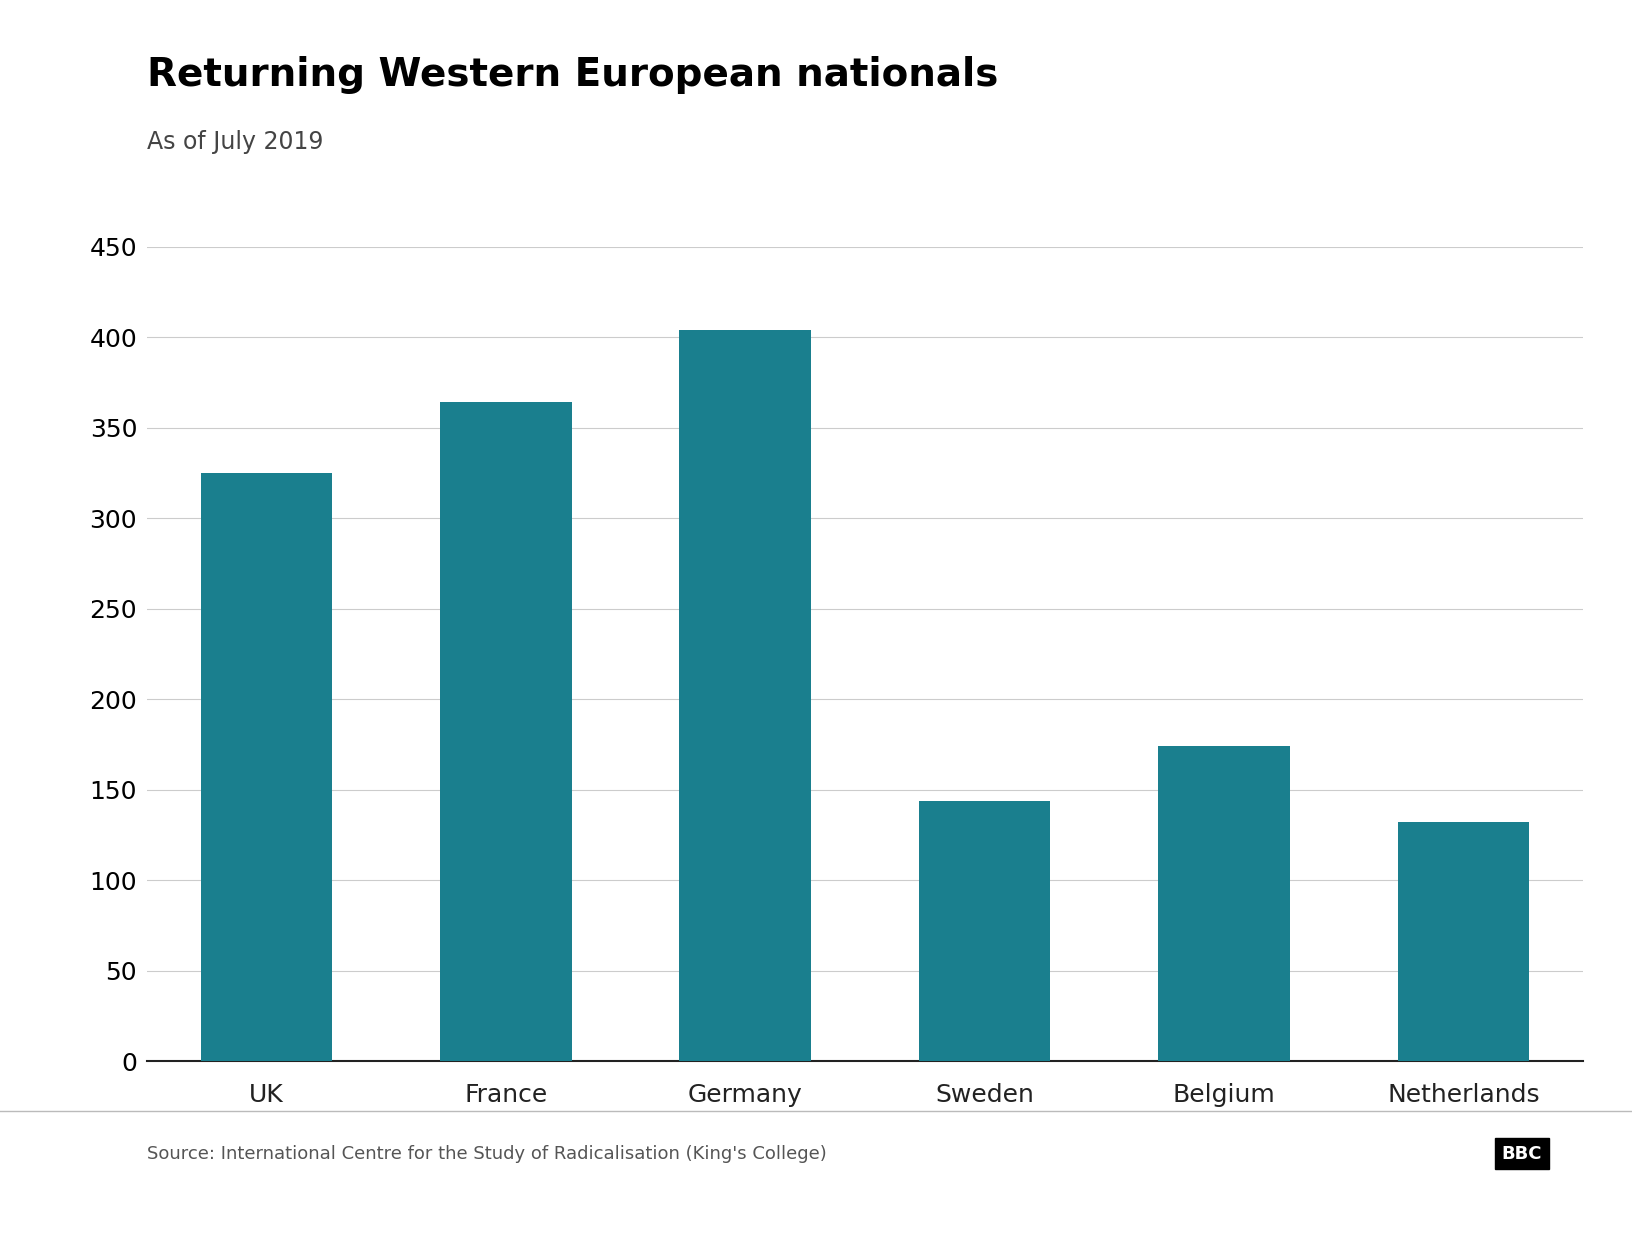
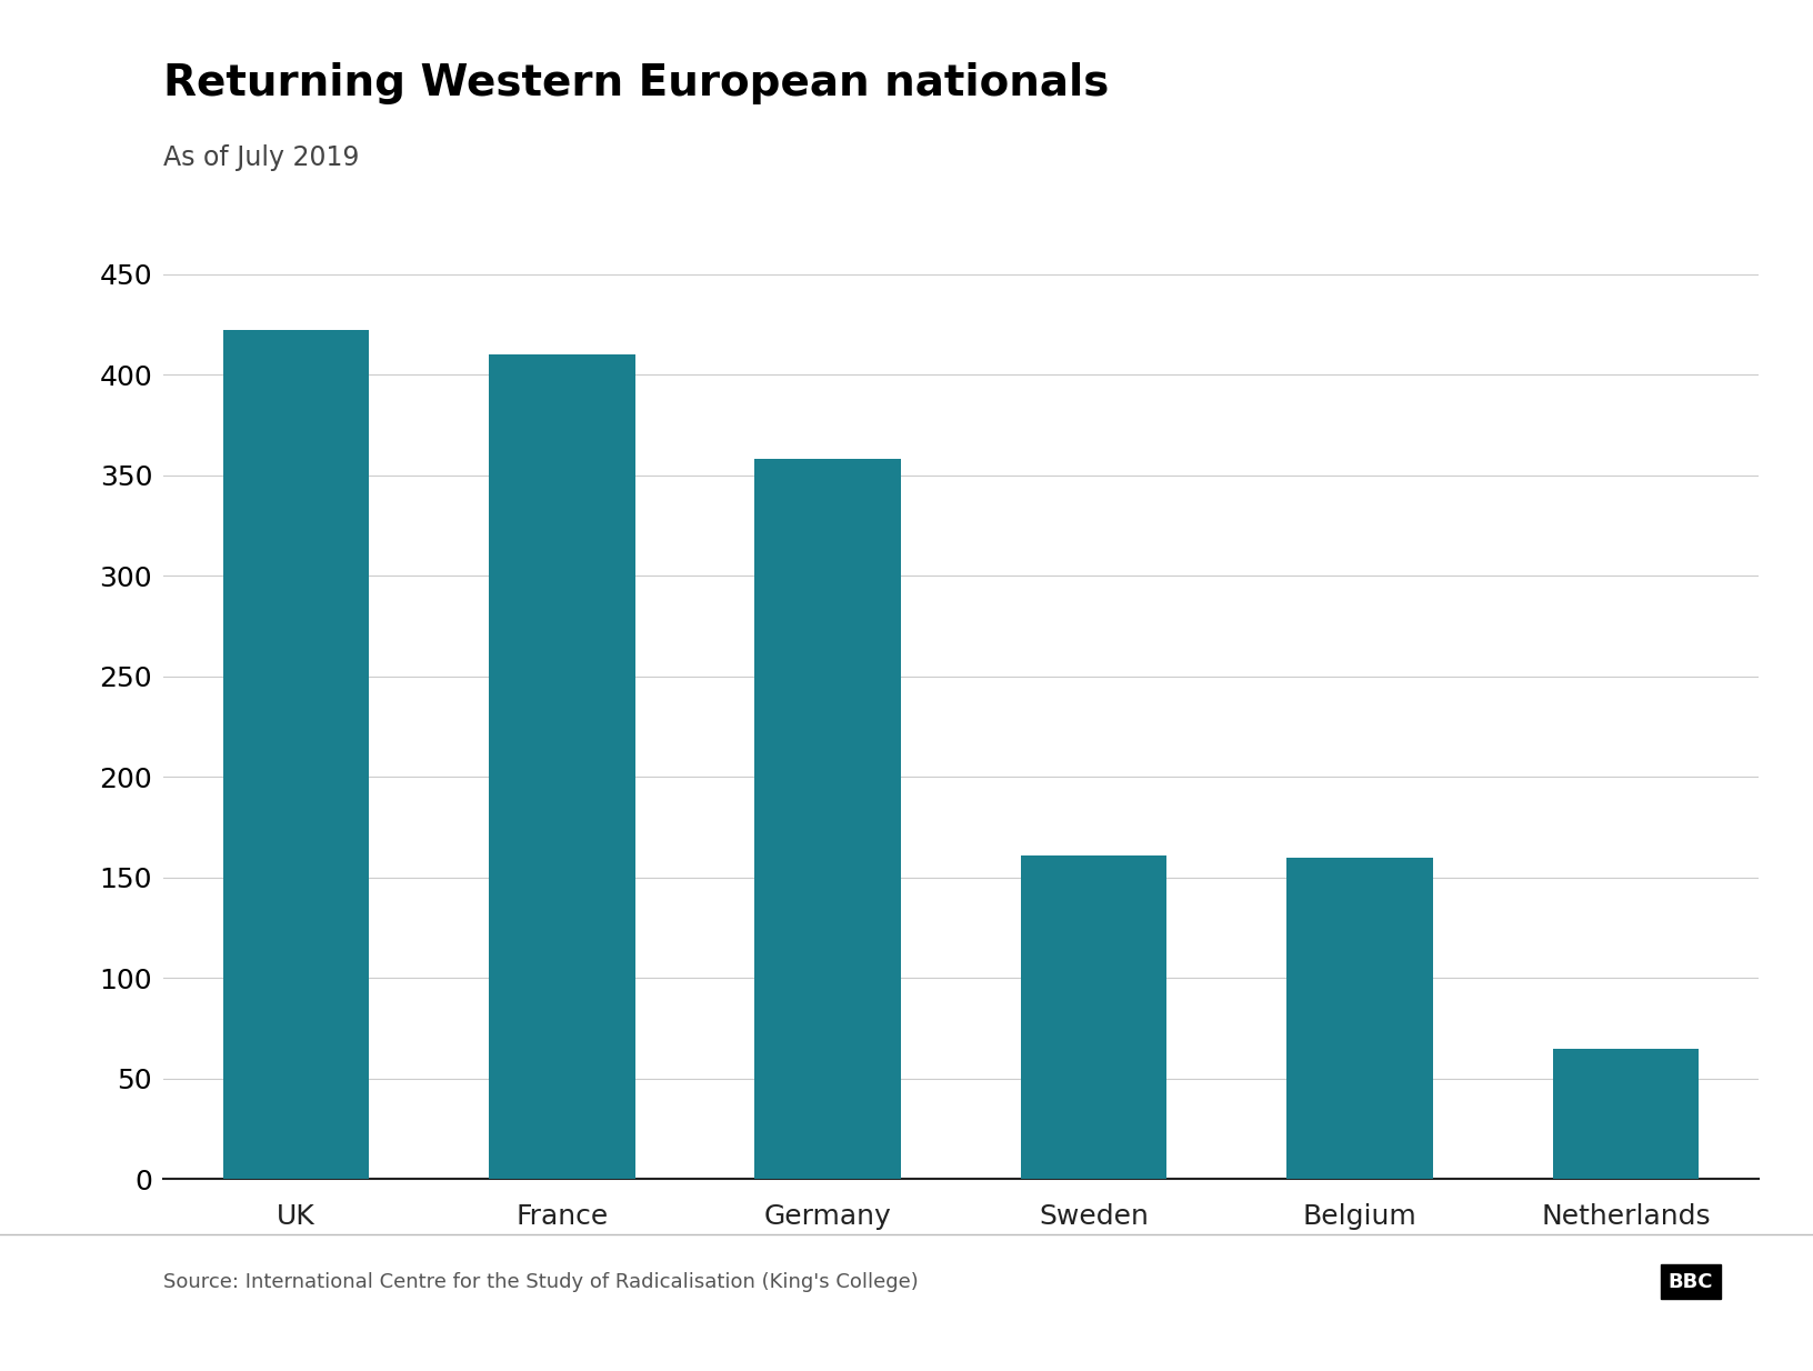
UK: 325 -> 422
France: 364 -> 410
Germany: 404 -> 358
Sweden: 144 -> 161
Belgium: 174 -> 160
Netherlands: 132 -> 65
